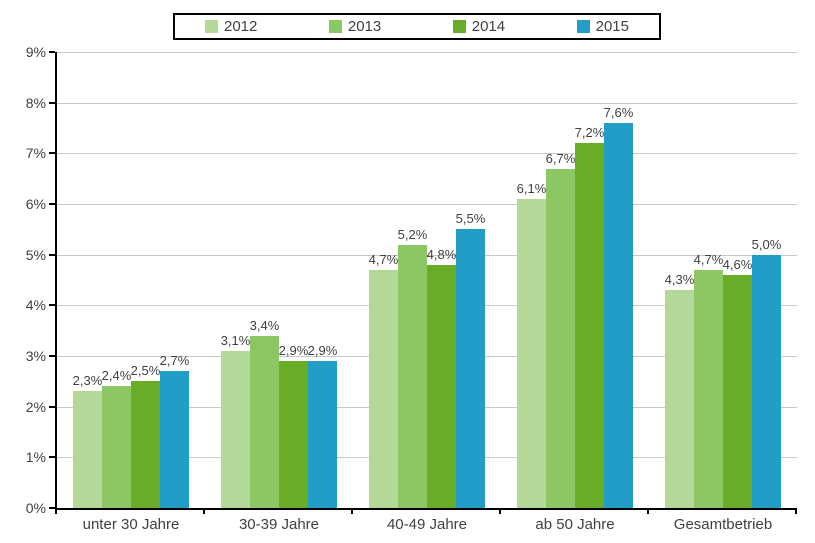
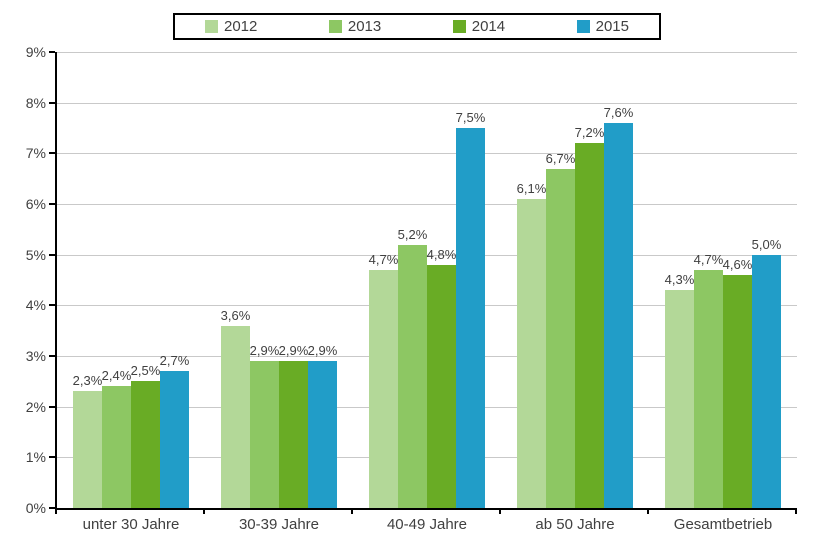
2012/30-39 Jahre: 3,1% -> 3,6%
2013/30-39 Jahre: 3,4% -> 2,9%
2015/40-49 Jahre: 5,5% -> 7,5%
